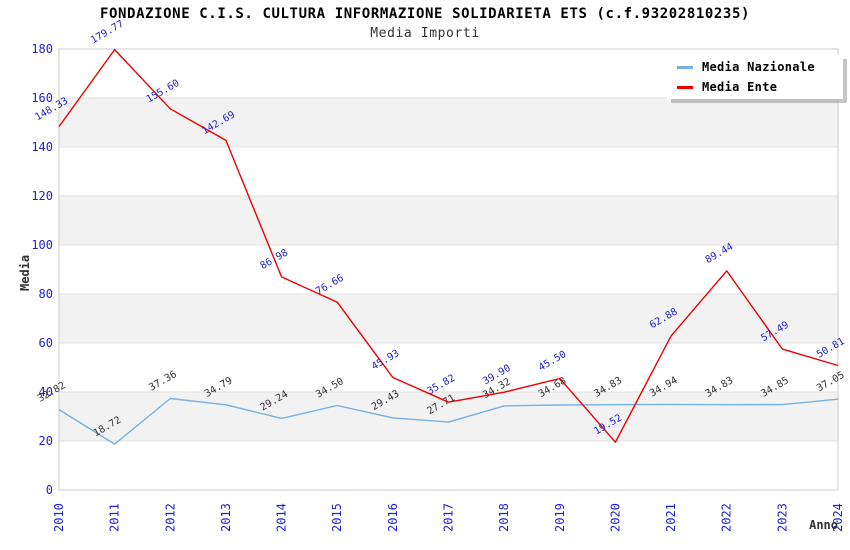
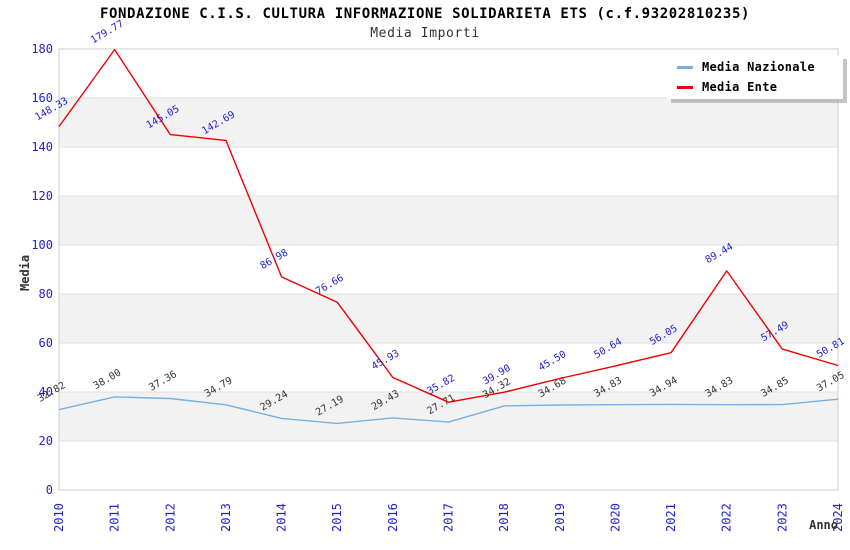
Media Nazionale/2011: 18.72 -> 38.00
Media Ente/2012: 155.60 -> 145.05
Media Nazionale/2015: 34.50 -> 27.19
Media Ente/2020: 19.52 -> 50.64
Media Ente/2021: 62.88 -> 56.05
